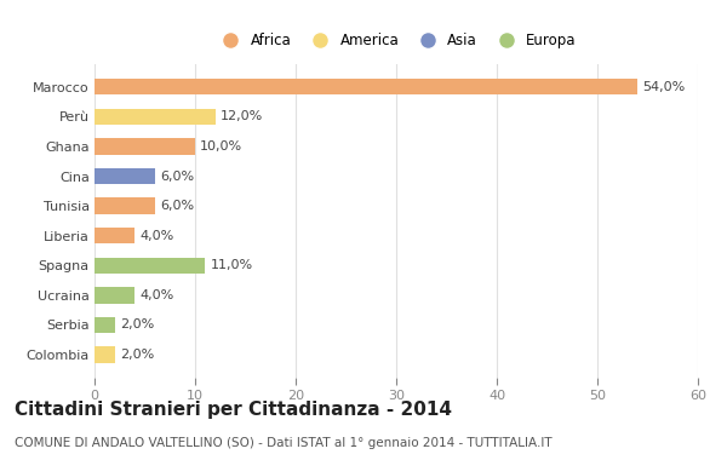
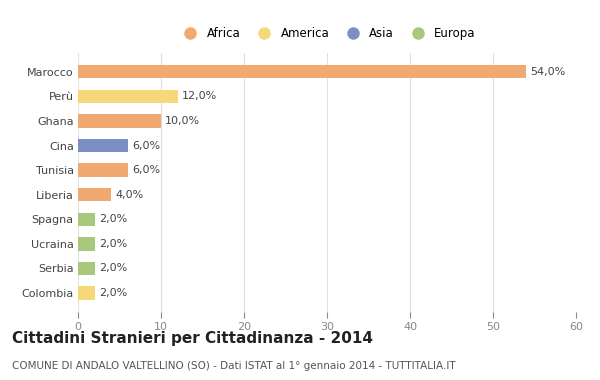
Spagna: 11,0% -> 2,0%
Ucraina: 4,0% -> 2,0%
